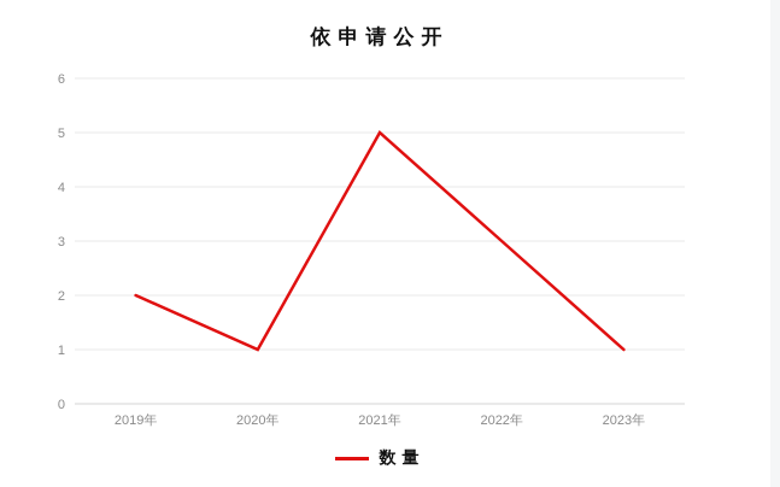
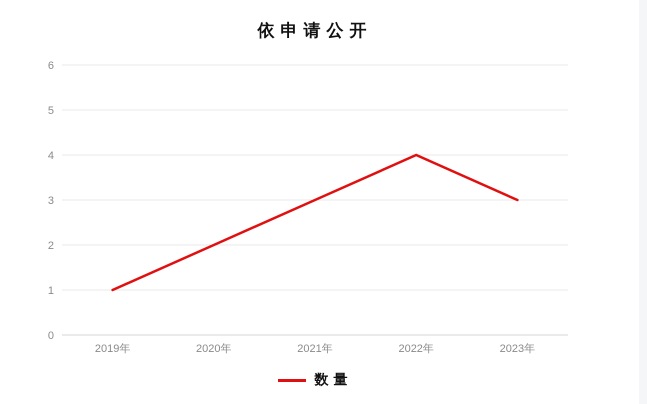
2019年: 2 -> 1
2020年: 1 -> 2
2021年: 5 -> 3
2022年: 3 -> 4
2023年: 1 -> 3
